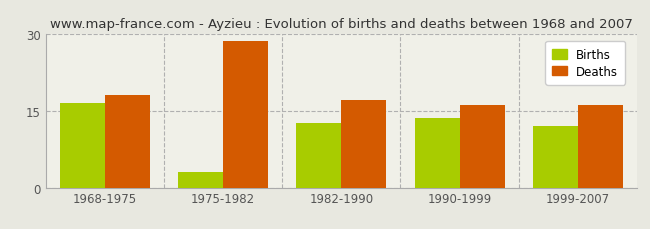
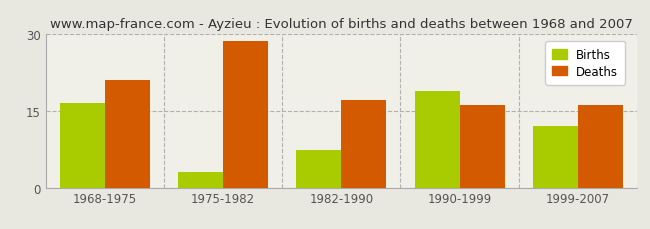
Deaths/1968-1975: 18.0 -> 21.0
Births/1982-1990: 12.5 -> 7.4
Births/1990-1999: 13.5 -> 18.8
